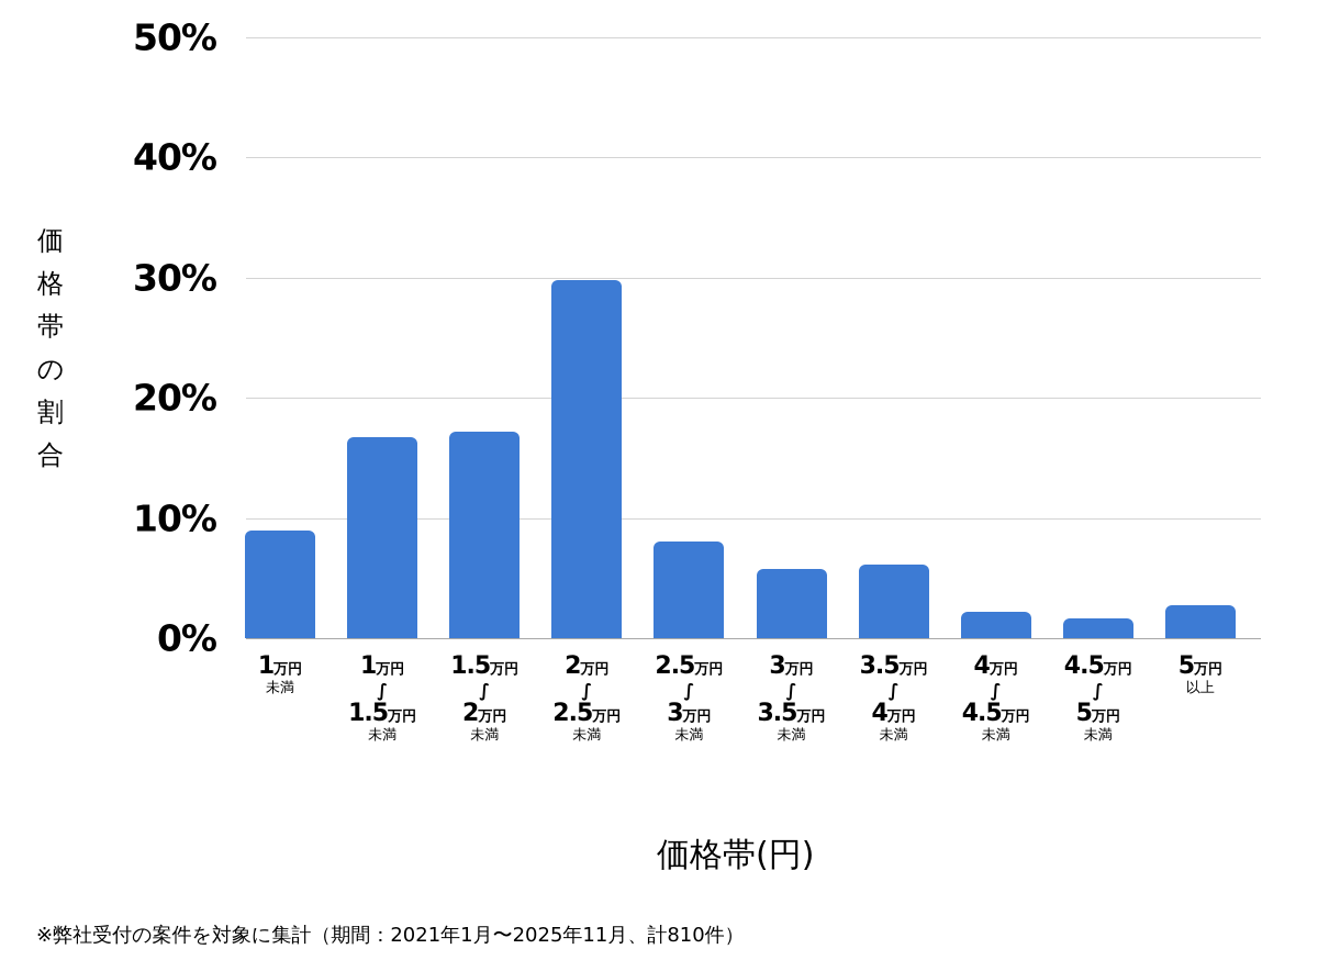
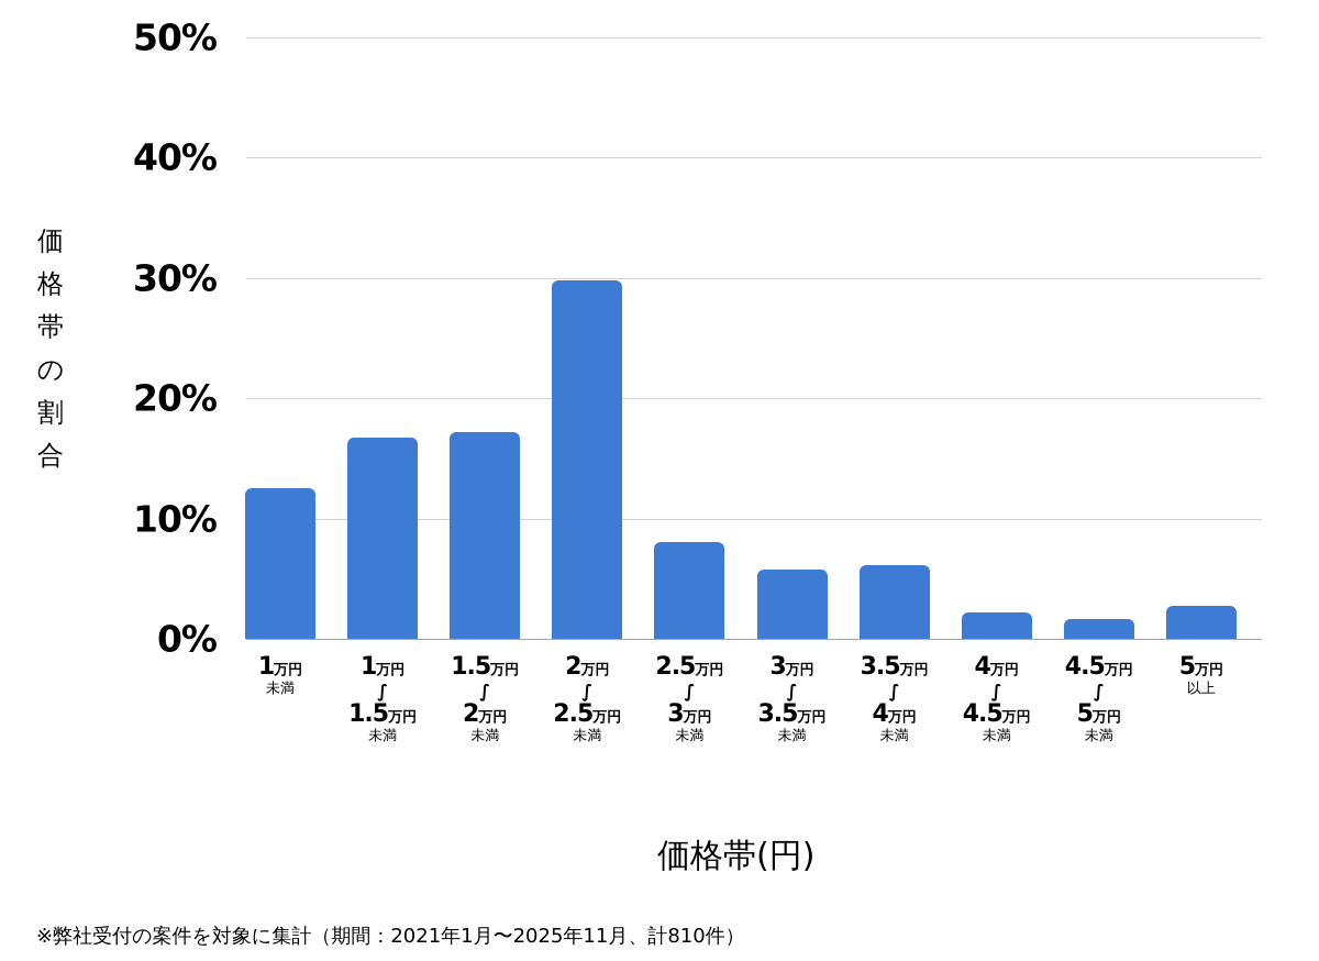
1万円未満: 9,0% -> 12,5%
